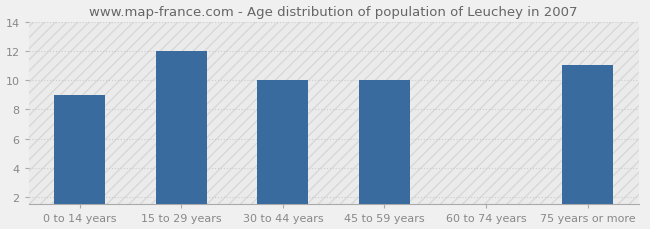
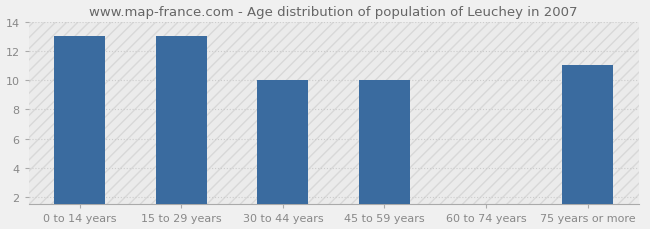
0 to 14 years: 9 -> 13
15 to 29 years: 12 -> 13
